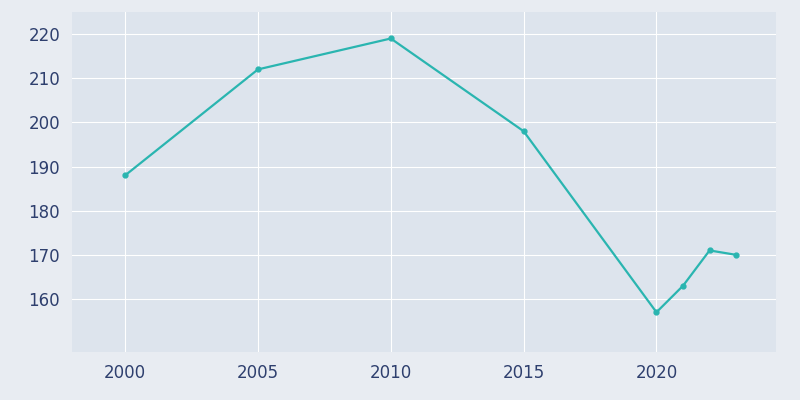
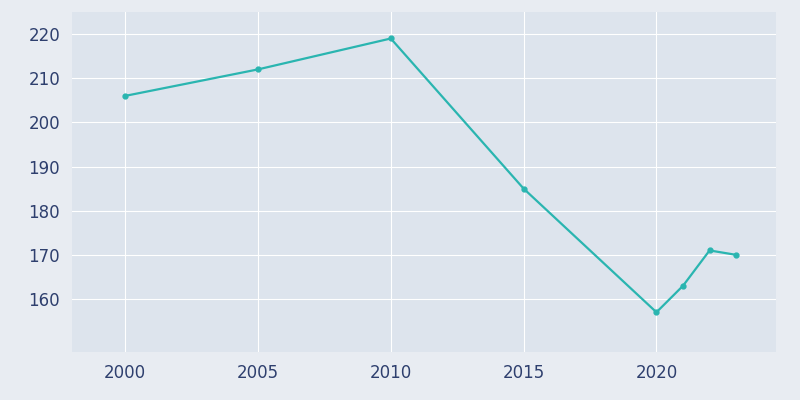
2000: 188 -> 206
2015: 198 -> 185
